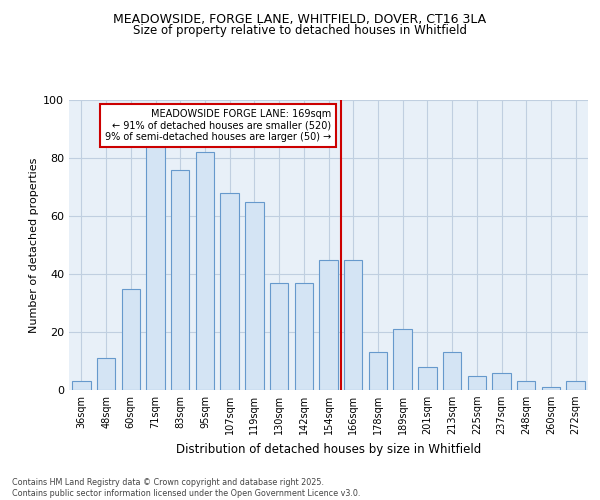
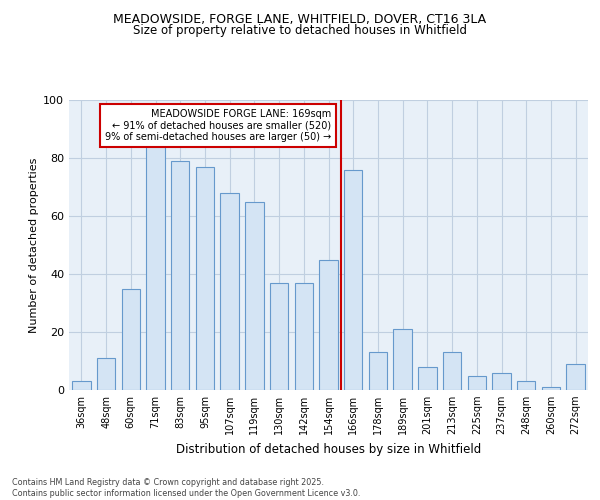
83sqm: 76 -> 79
95sqm: 82 -> 77
166sqm: 45 -> 76
272sqm: 3 -> 9
